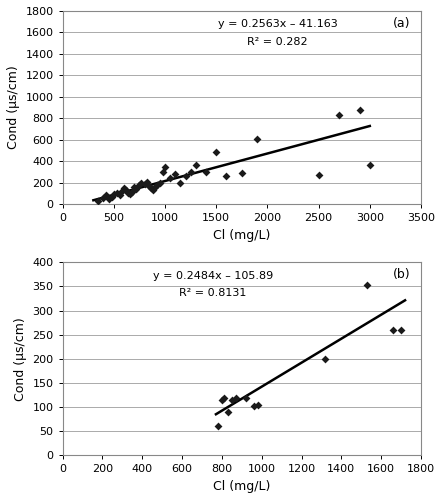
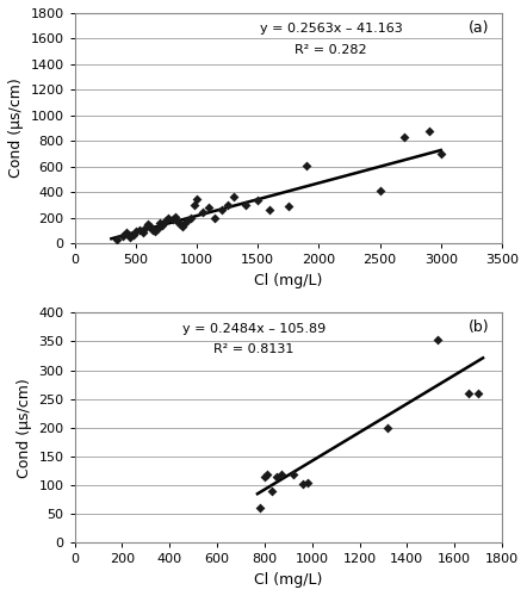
1500: 490 -> 340
2500: 270 -> 410
3000: 360 -> 700
